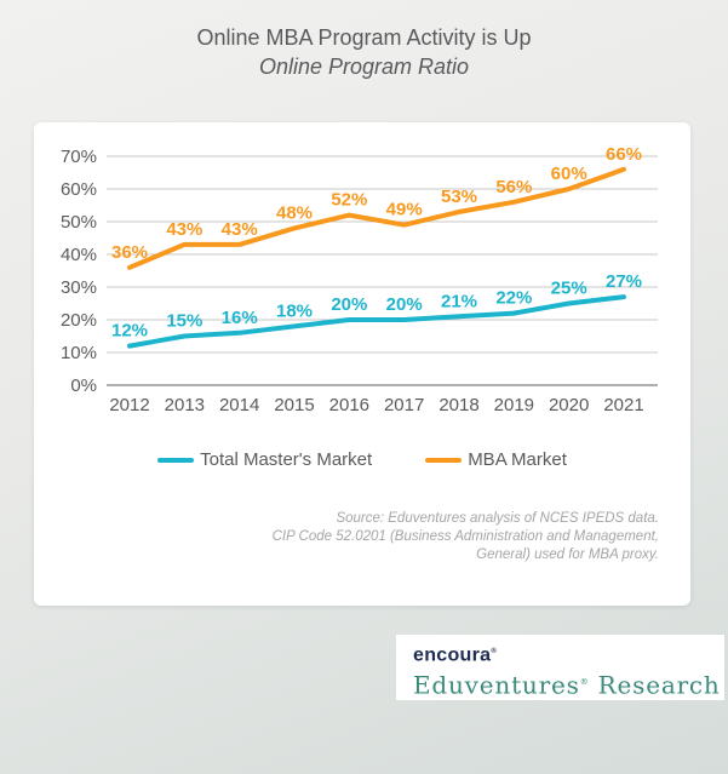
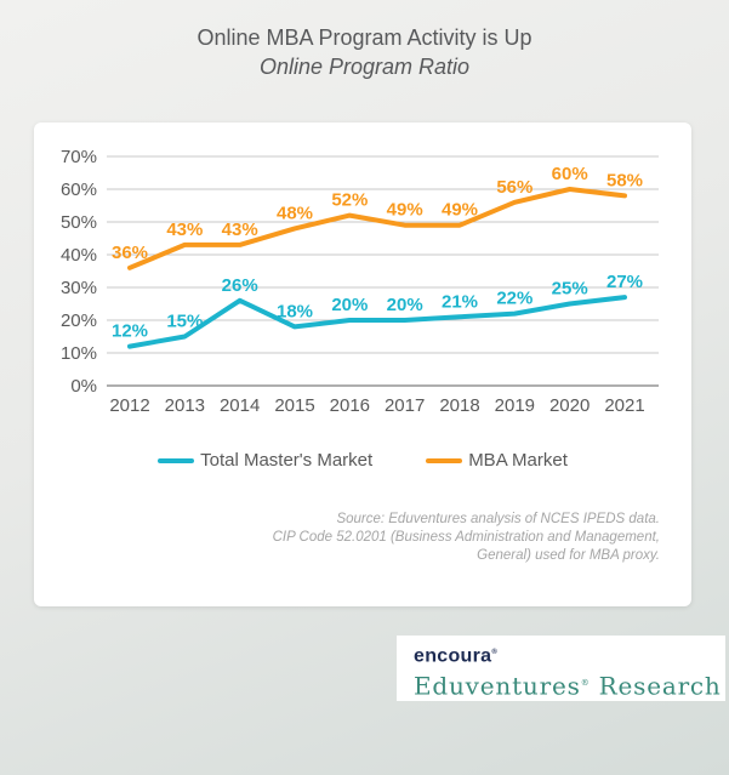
Total Master's Market/2014: 16% -> 26%
MBA Market/2018: 53% -> 49%
MBA Market/2021: 66% -> 58%
